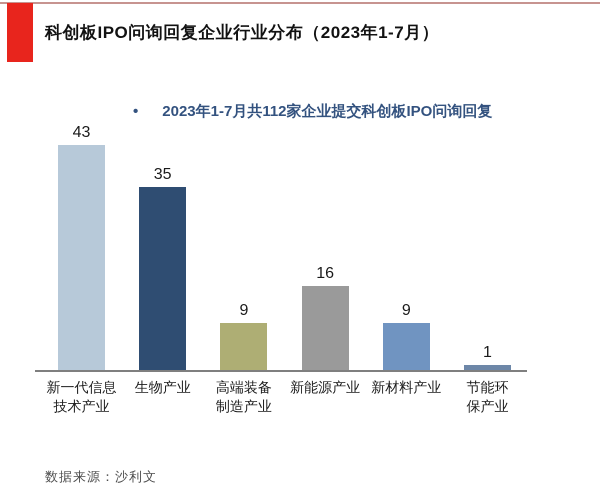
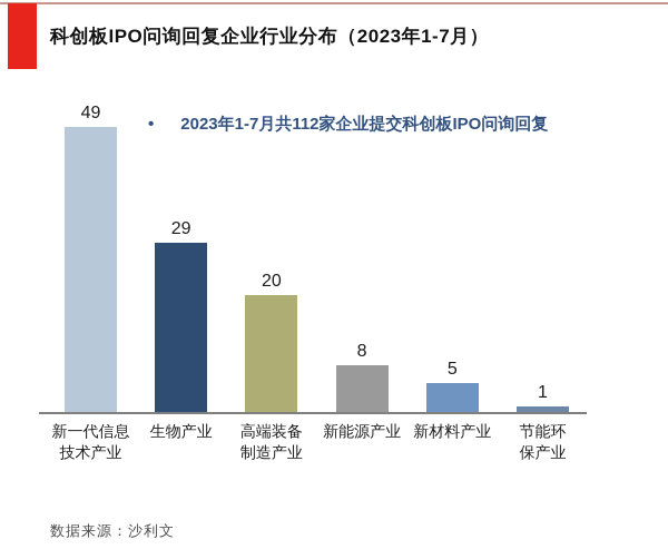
新一代信息技术产业: 43 -> 49
生物产业: 35 -> 29
高端装备制造产业: 9 -> 20
新能源产业: 16 -> 8
新材料产业: 9 -> 5
